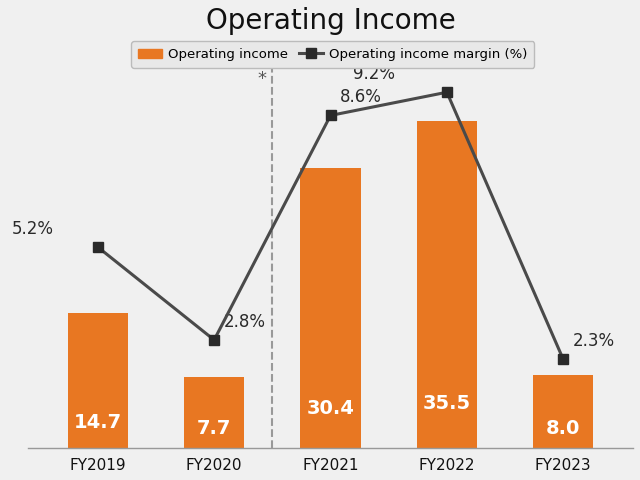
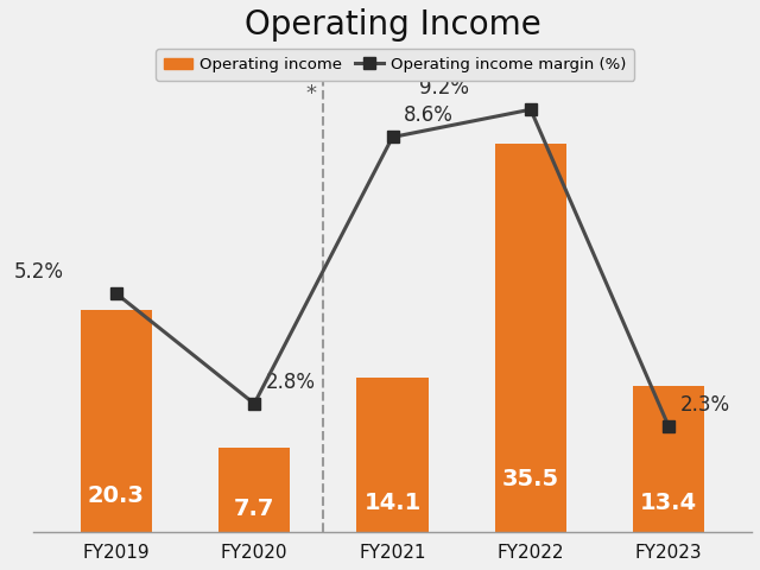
Operating income/FY2019: 14.7 -> 20.3
Operating income/FY2021: 30.4 -> 14.1
Operating income/FY2023: 8.0 -> 13.4
